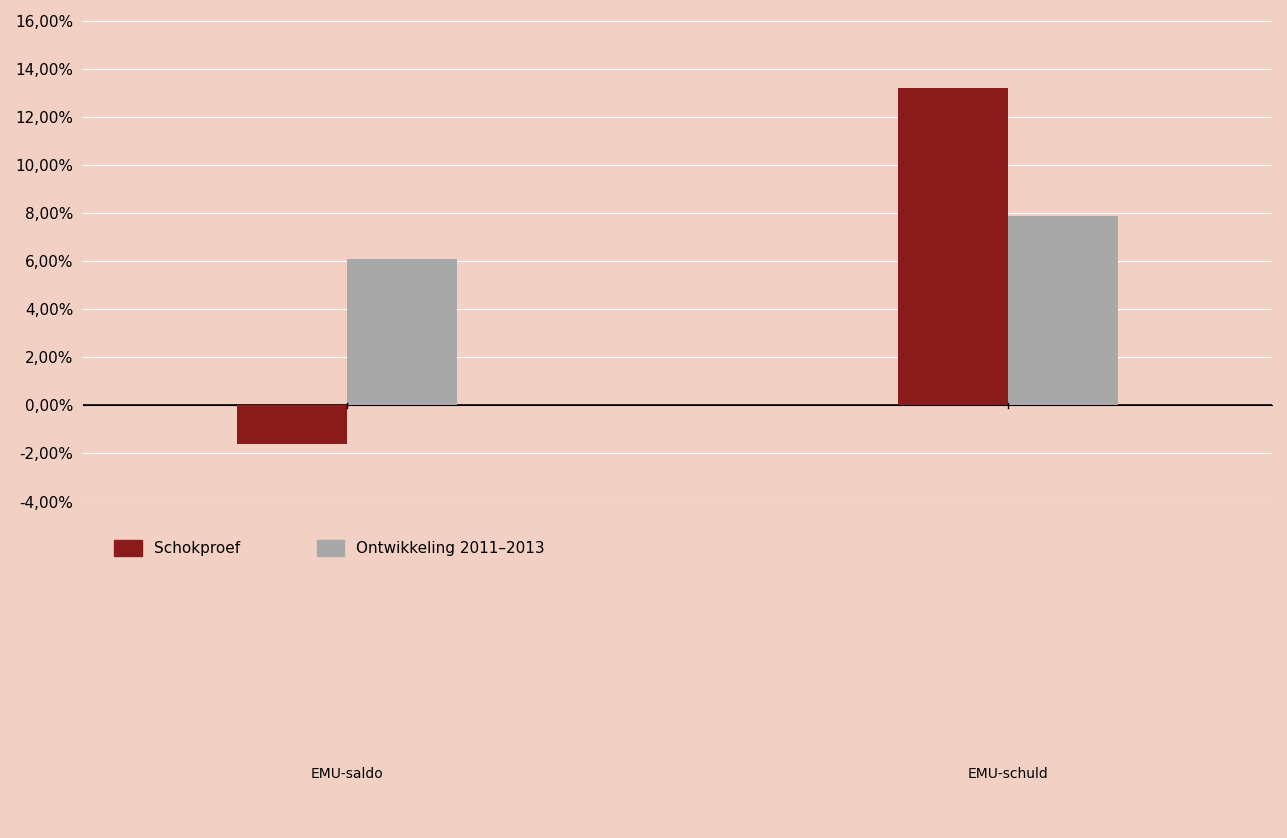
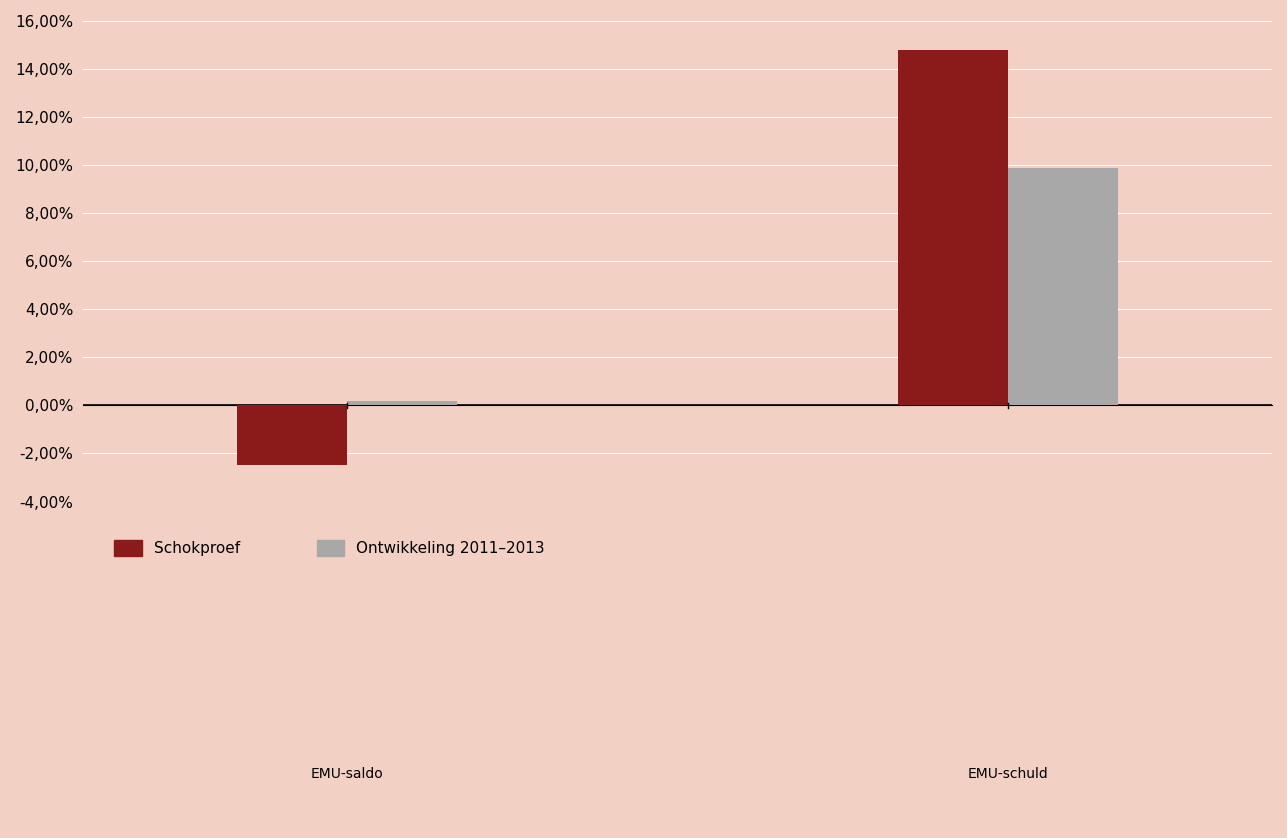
Schokproef/EMU-saldo: -1,6% -> -2,5%
Ontwikkeling 2011–2013/EMU-saldo: 6,1% -> 0,2%
Schokproef/EMU-schuld: 13,2% -> 14,8%
Ontwikkeling 2011–2013/EMU-schuld: 7,9% -> 9,9%
